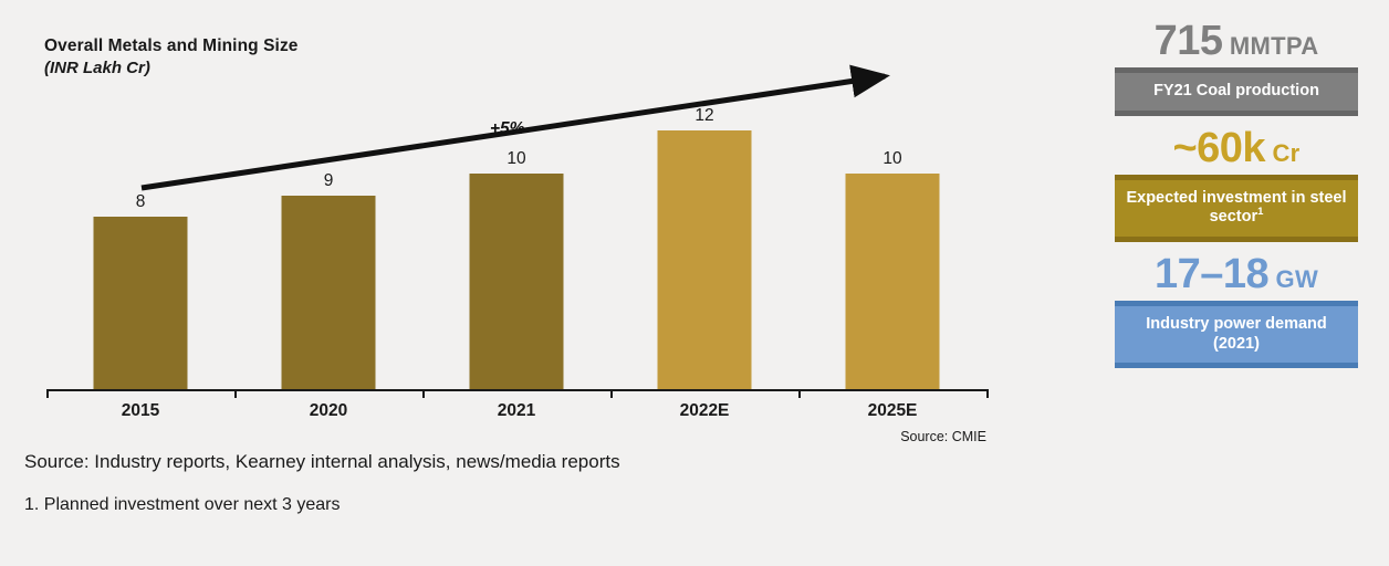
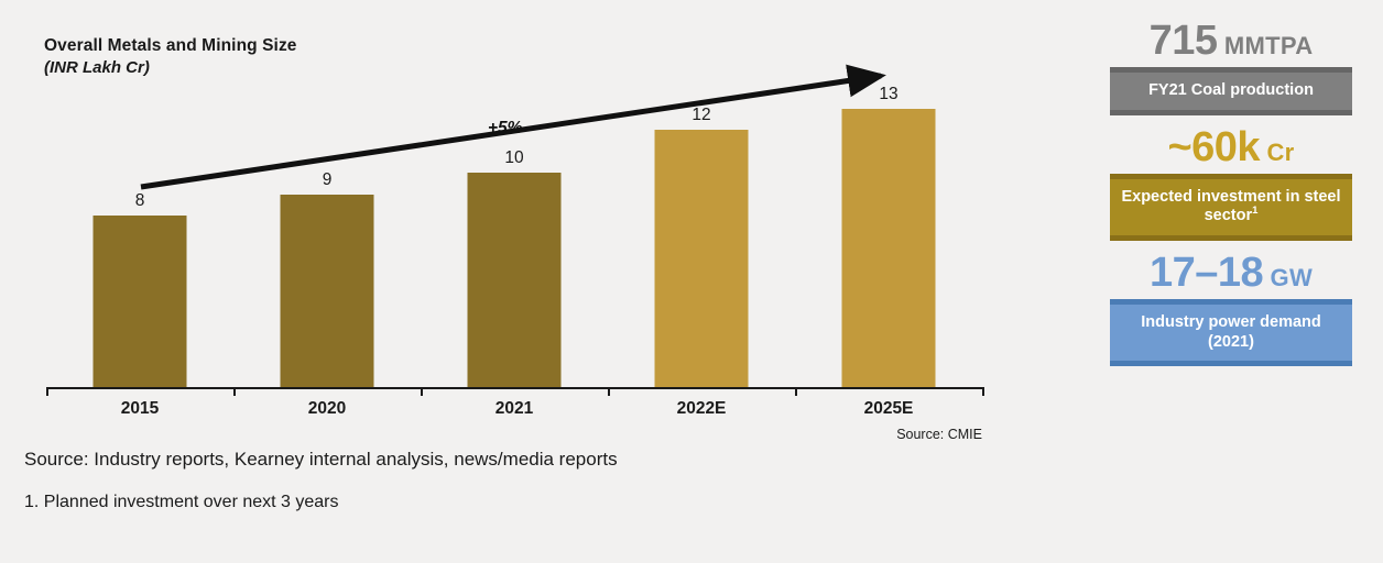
2025E: 10 -> 13
